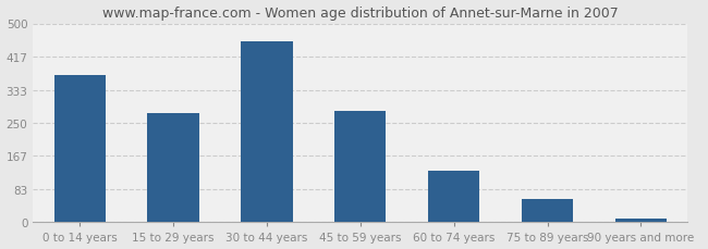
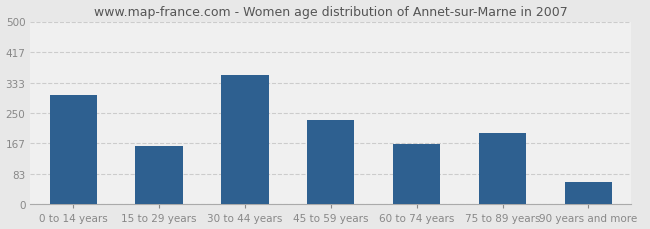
0 to 14 years: 370 -> 300
15 to 29 years: 275 -> 160
30 to 44 years: 455 -> 355
45 to 59 years: 281 -> 230
60 to 74 years: 130 -> 165
75 to 89 years: 58 -> 195
90 years and more: 10 -> 60
